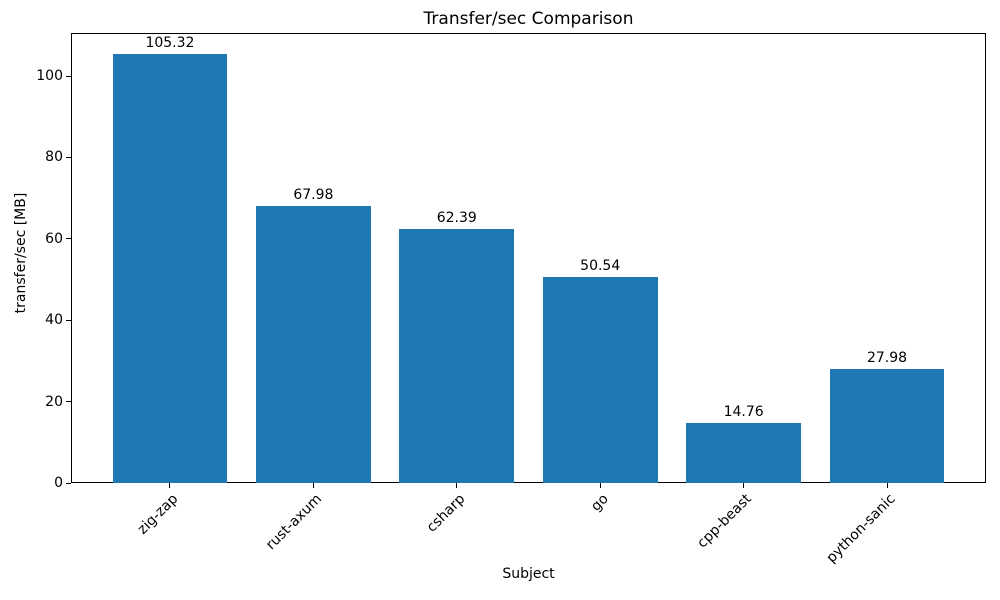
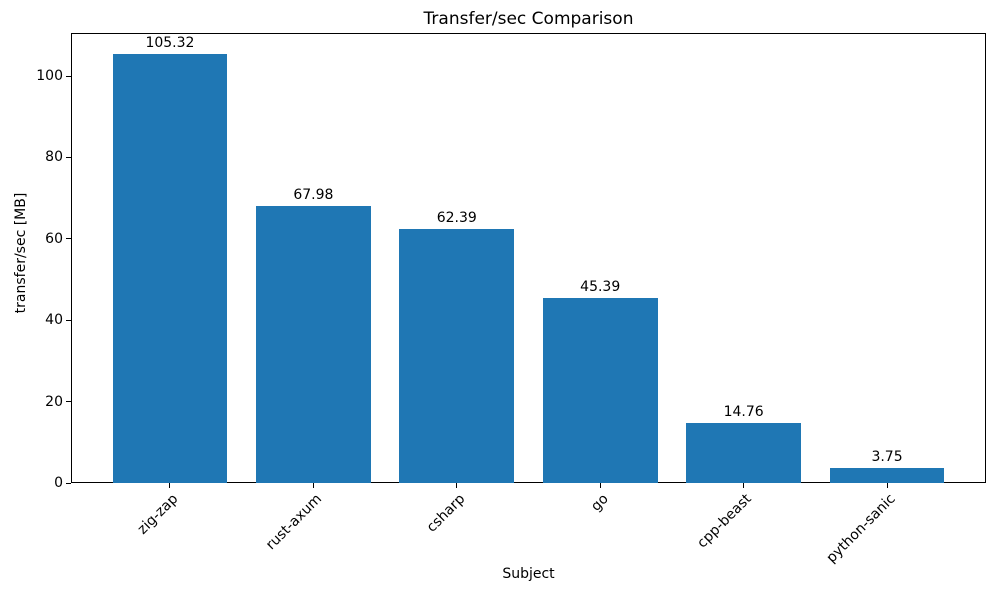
go: 50.54 -> 45.39
python-sanic: 27.98 -> 3.75
